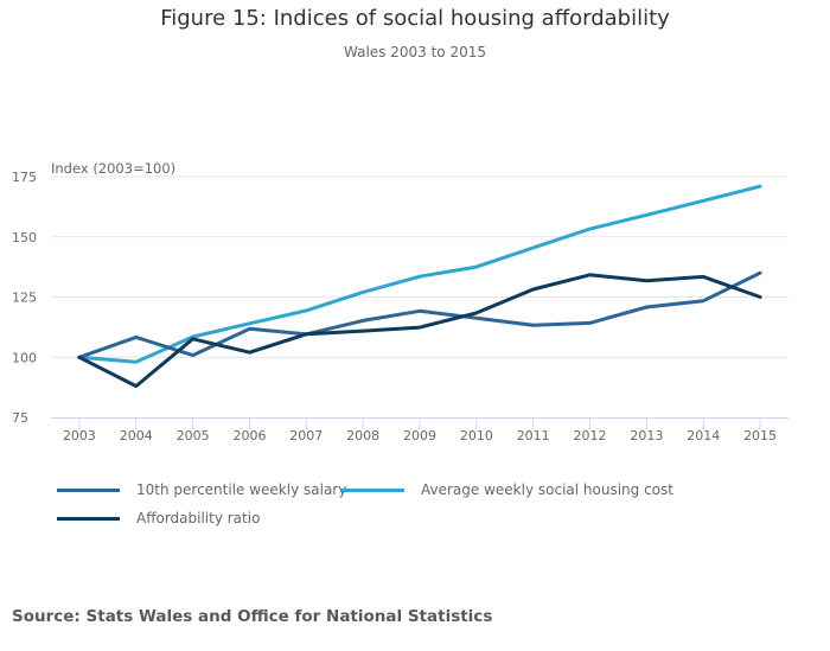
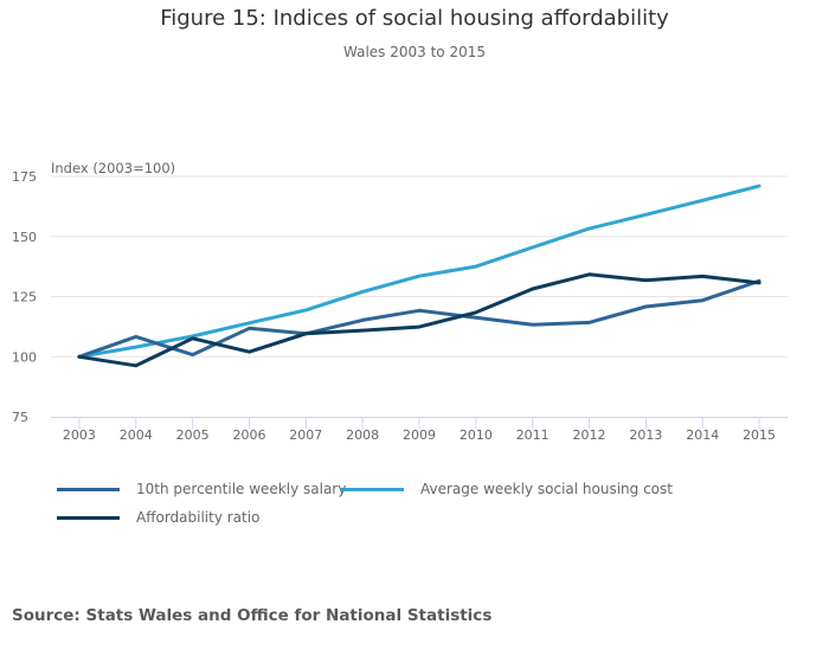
Average weekly social housing cost/2004: 98 -> 104
Affordability ratio/2004: 88 -> 96
10th percentile weekly salary/2015: 135 -> 132
Affordability ratio/2015: 125 -> 131
